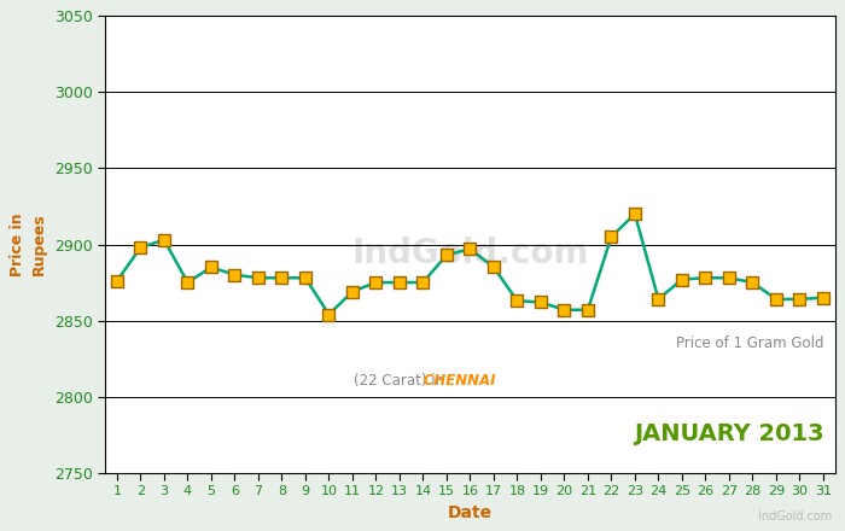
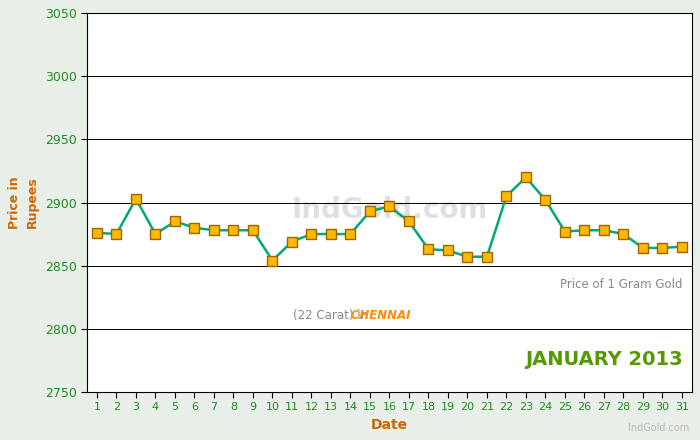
2: 2898 -> 2875
24: 2864 -> 2902
